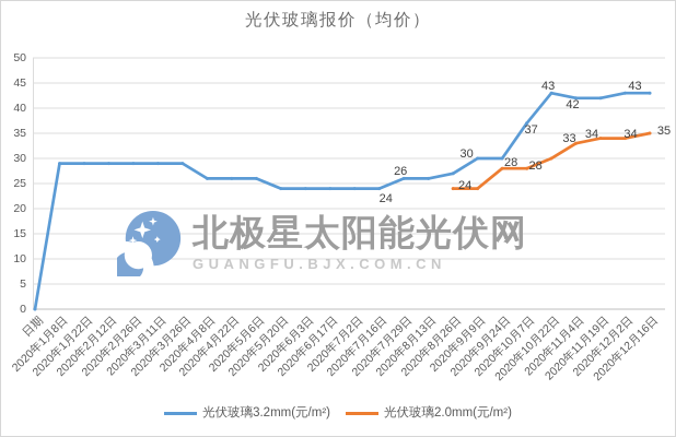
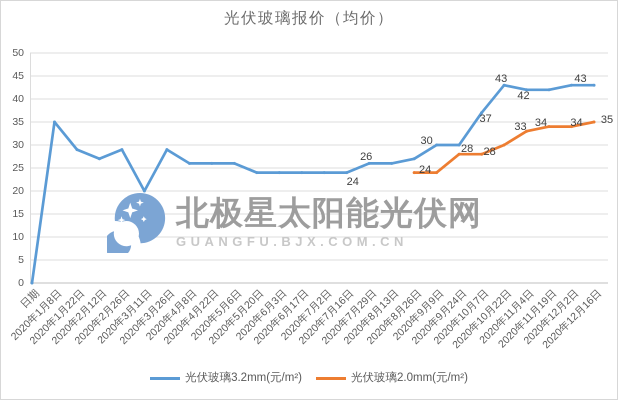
光伏玻璃3.2mm(元/m²)/2020年1月8日: 29 -> 35
光伏玻璃3.2mm(元/m²)/2020年2月12日: 29 -> 27
光伏玻璃3.2mm(元/m²)/2020年3月11日: 29 -> 20
